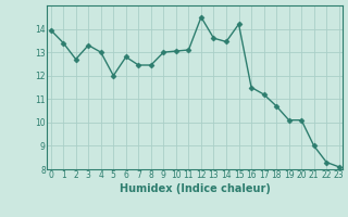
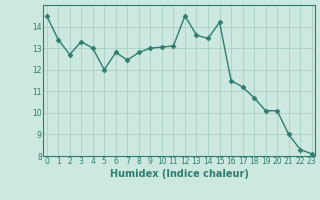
0: 13.95 -> 14.50
8: 12.45 -> 12.80
